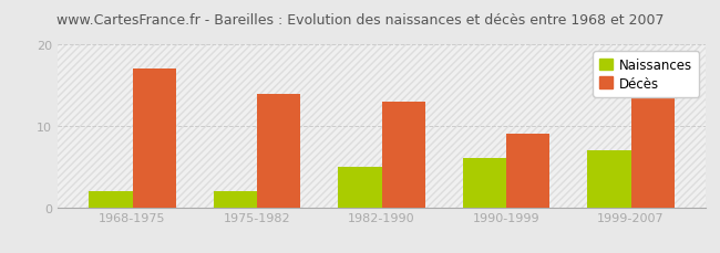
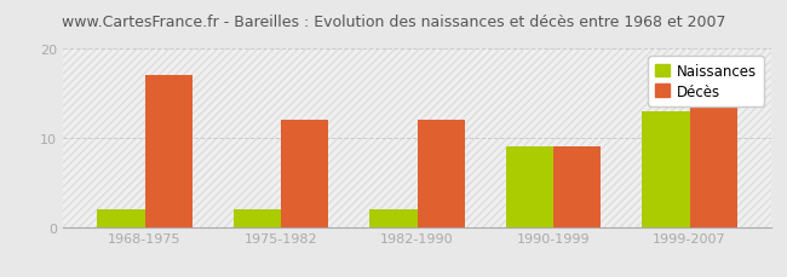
Décès/1975-1982: 14 -> 12
Naissances/1982-1990: 5 -> 2
Décès/1982-1990: 13 -> 12
Naissances/1990-1999: 6 -> 9
Naissances/1999-2007: 7 -> 13
